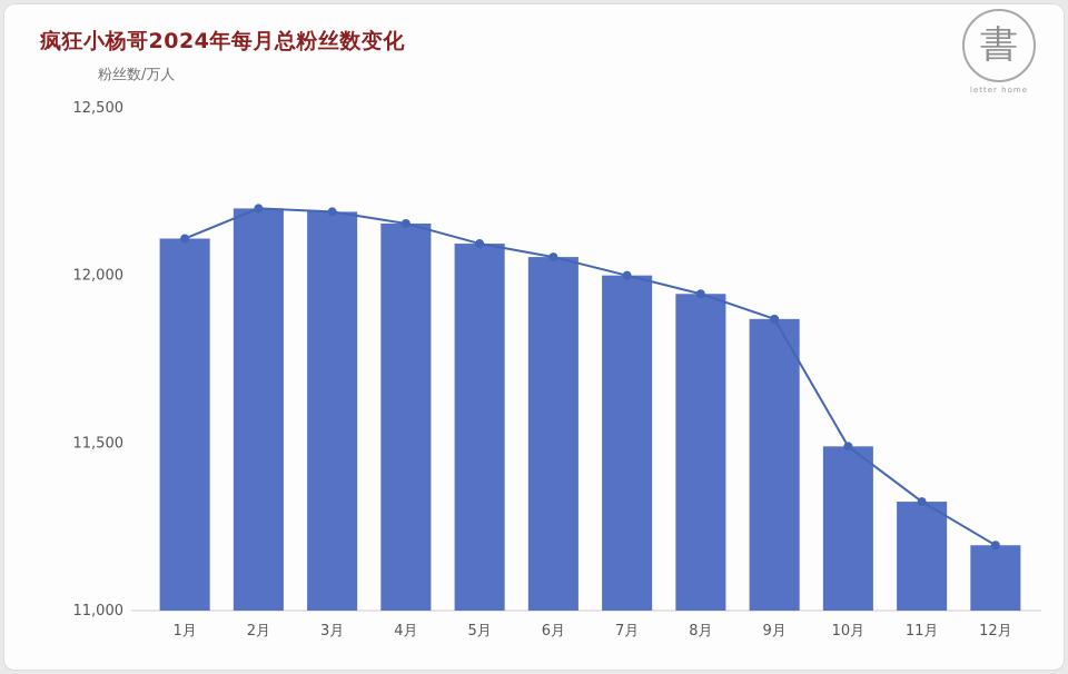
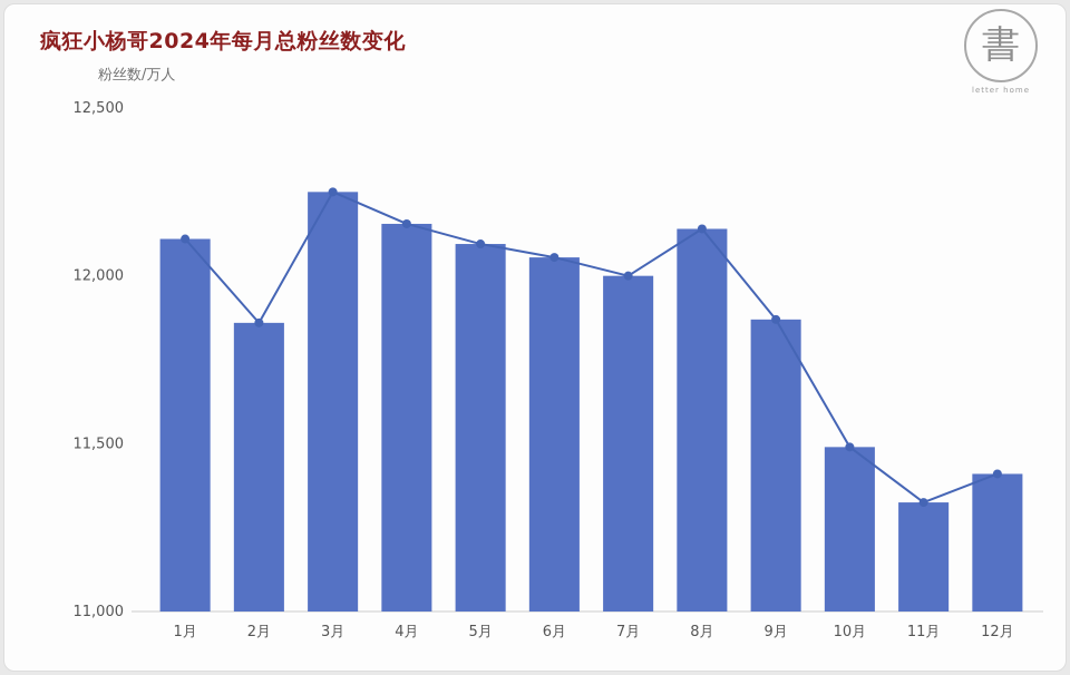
2月: 12200 -> 11860
3月: 12190 -> 12250
8月: 11940 -> 12140
12月: 11200 -> 11410
